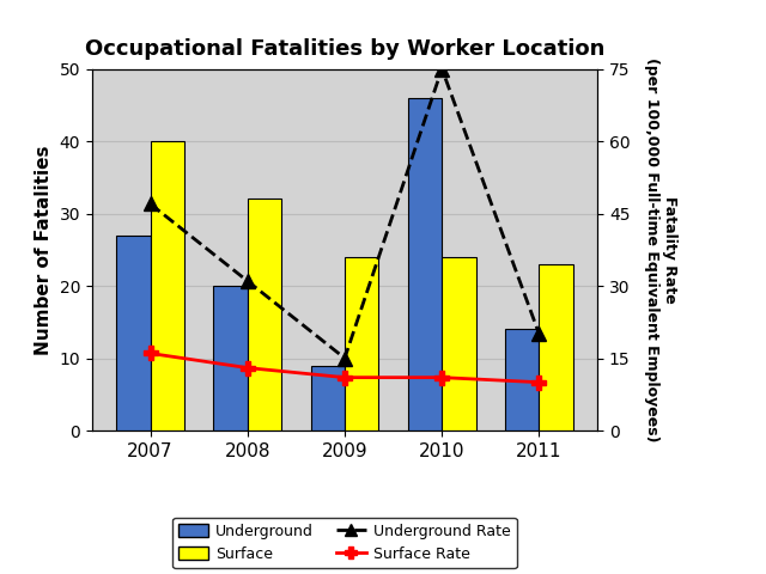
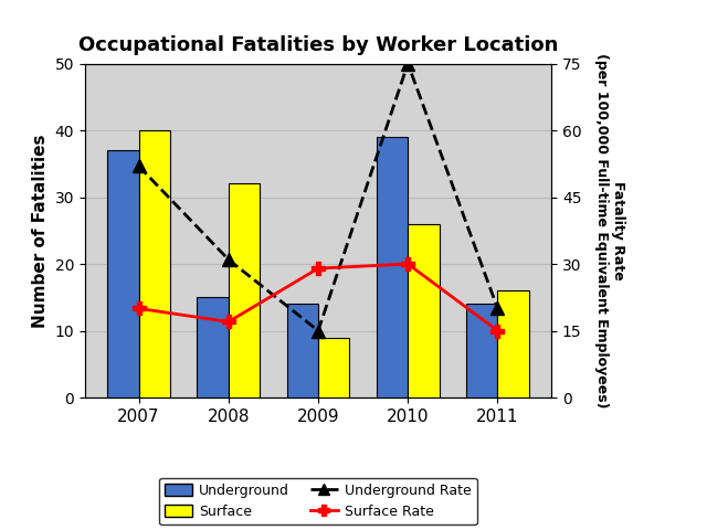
Underground/2007: 27 -> 37
Underground Rate/2007: 47 -> 52
Surface Rate/2007: 16 -> 20
Underground/2008: 20 -> 15
Surface Rate/2008: 13 -> 17
Underground/2009: 9 -> 14
Surface Rate/2009: 11 -> 29
Surface/2009: 24 -> 9
Underground/2010: 46 -> 39
Surface Rate/2010: 11 -> 30
Surface/2010: 24 -> 26
Surface Rate/2011: 10 -> 15
Surface/2011: 23 -> 16
